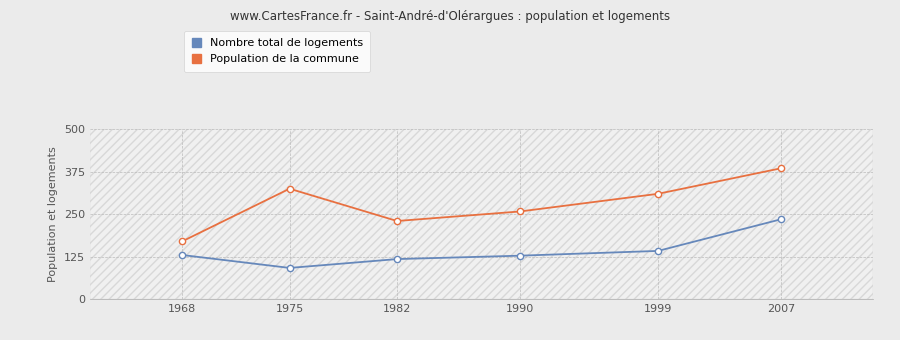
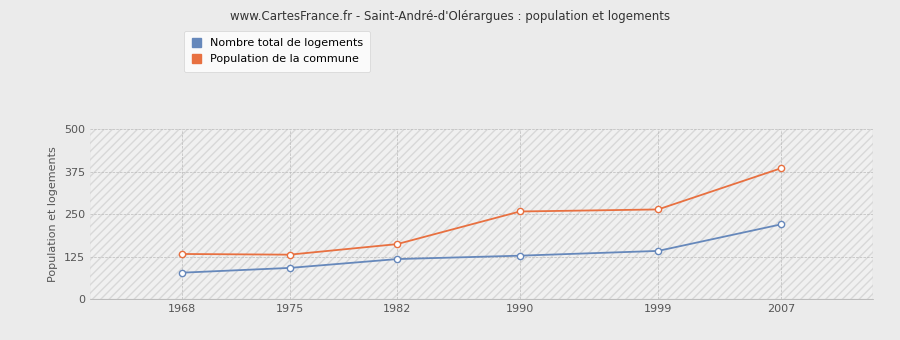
Nombre total de logements/1968: 130 -> 78
Population de la commune/1968: 170 -> 133
Population de la commune/1975: 325 -> 131
Population de la commune/1982: 230 -> 162
Population de la commune/1999: 310 -> 264
Nombre total de logements/2007: 235 -> 220
